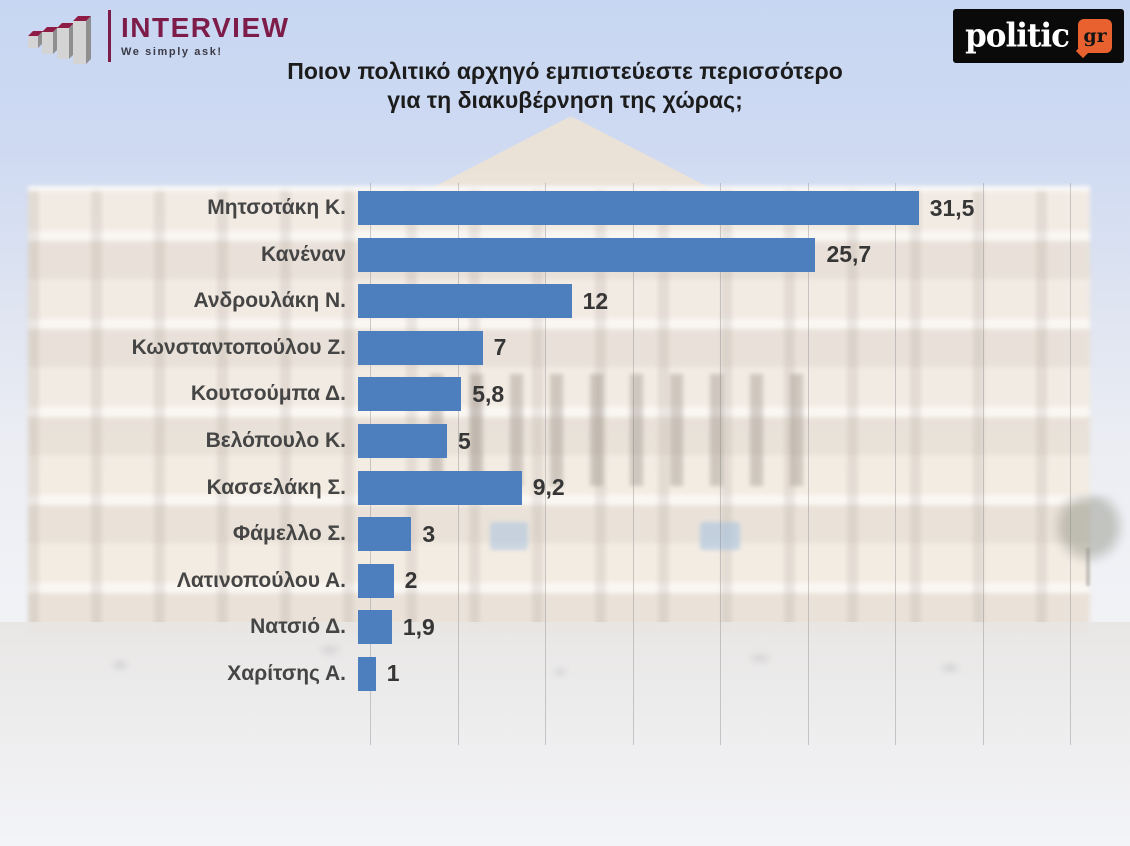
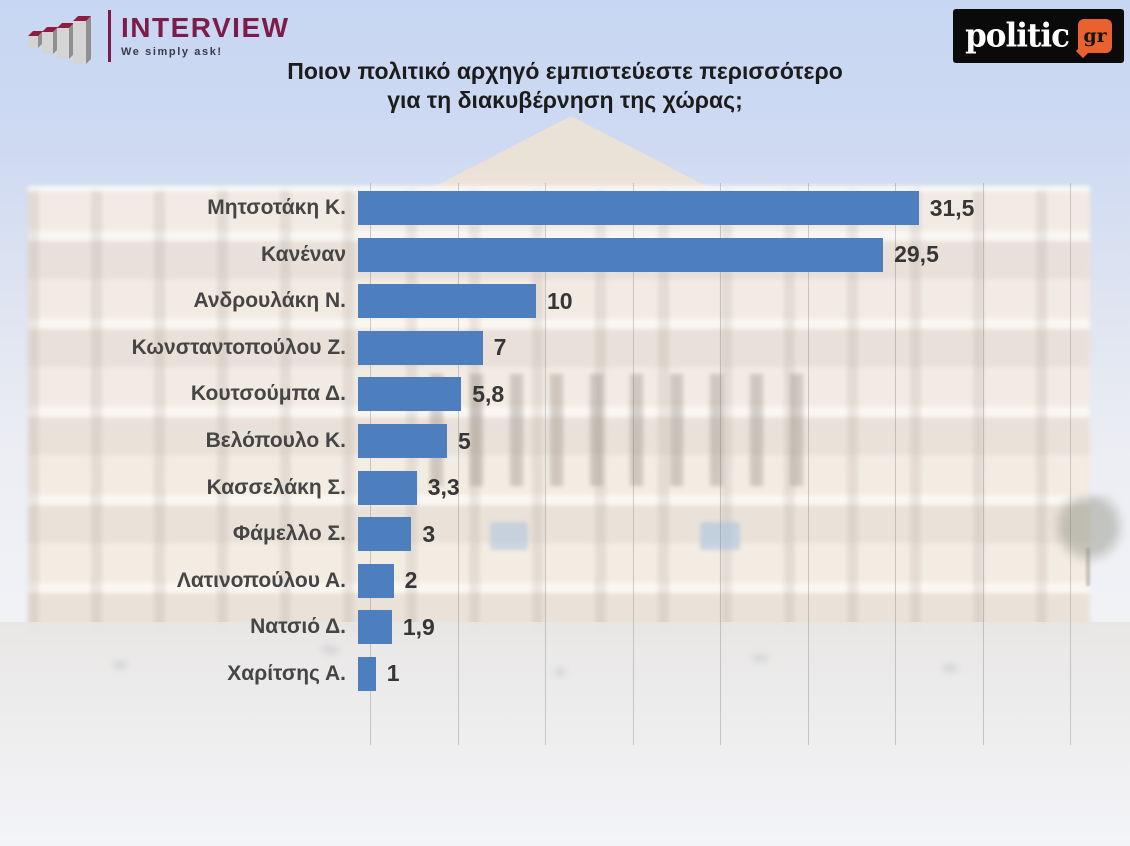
Κανέναν: 25,7 -> 29,5
Ανδρουλάκη Ν.: 12 -> 10
Κασσελάκη Σ.: 9,2 -> 3,3
